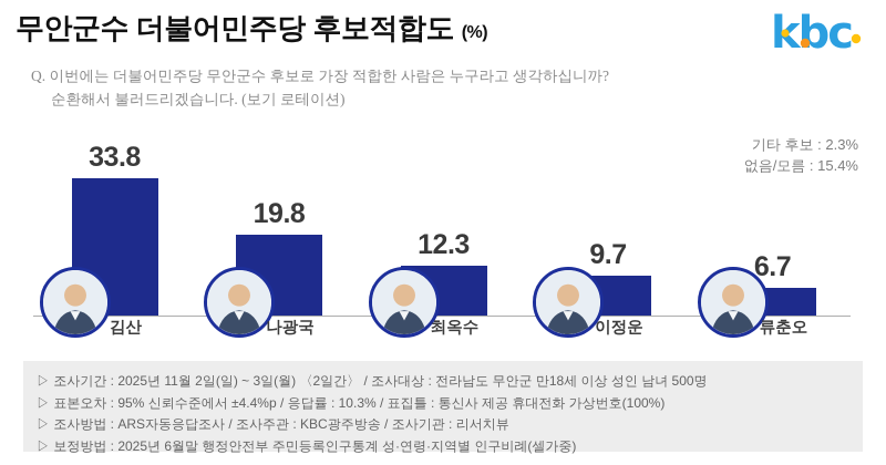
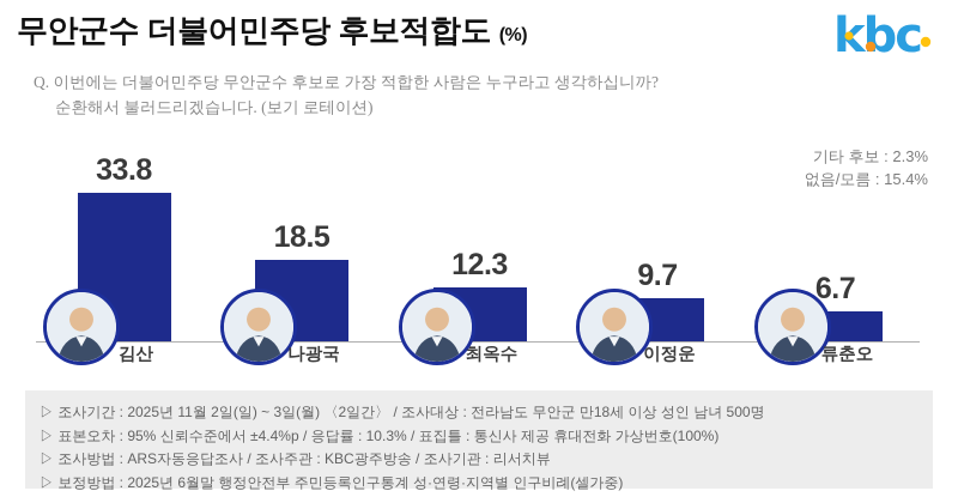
나광국: 19.8 -> 18.5
